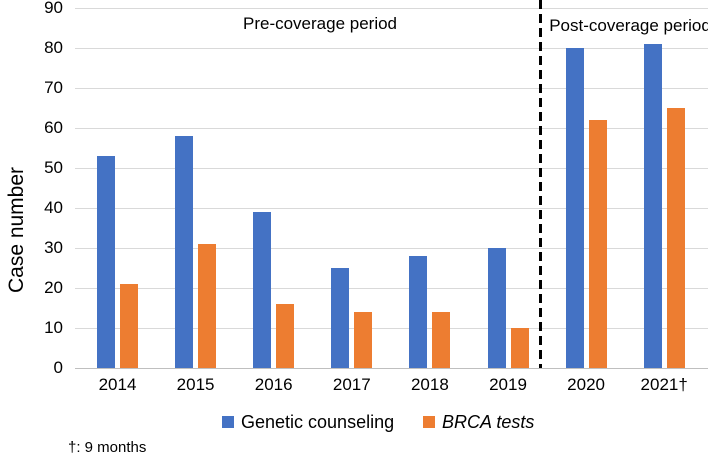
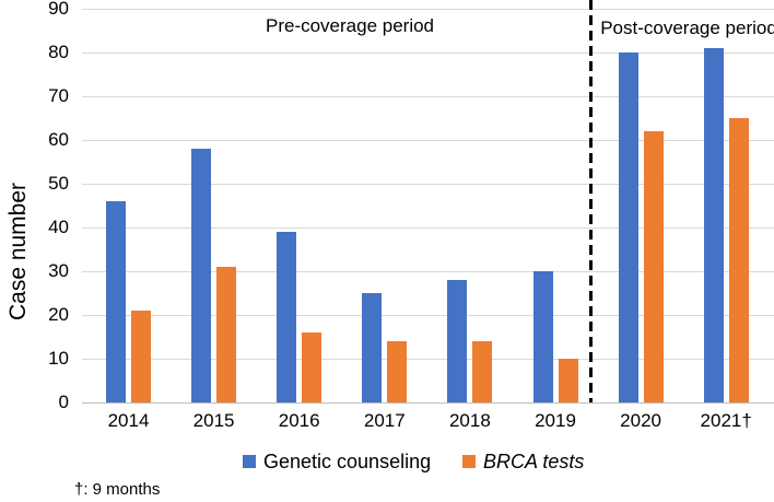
Genetic counseling/2014: 53 -> 46
